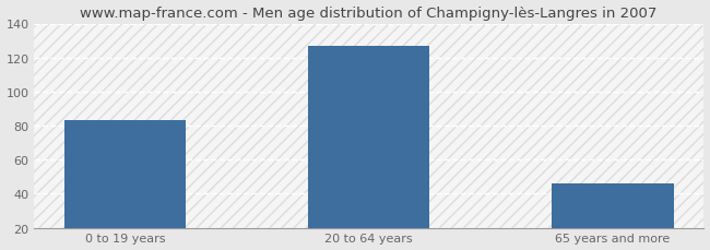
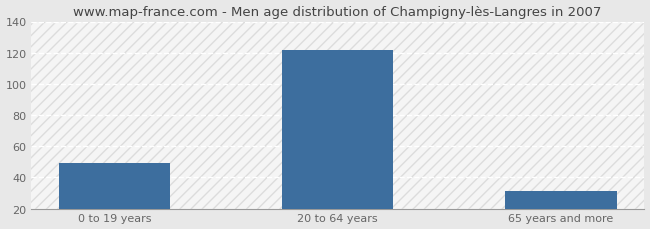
0 to 19 years: 83 -> 49
20 to 64 years: 127 -> 122
65 years and more: 46 -> 31
